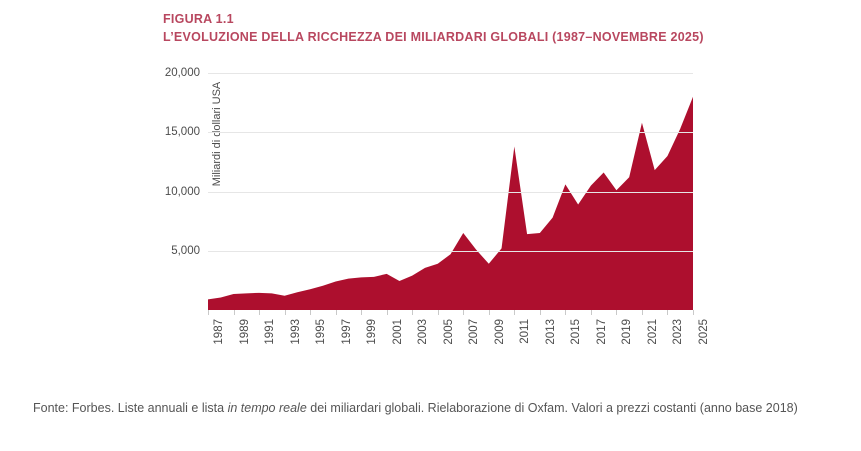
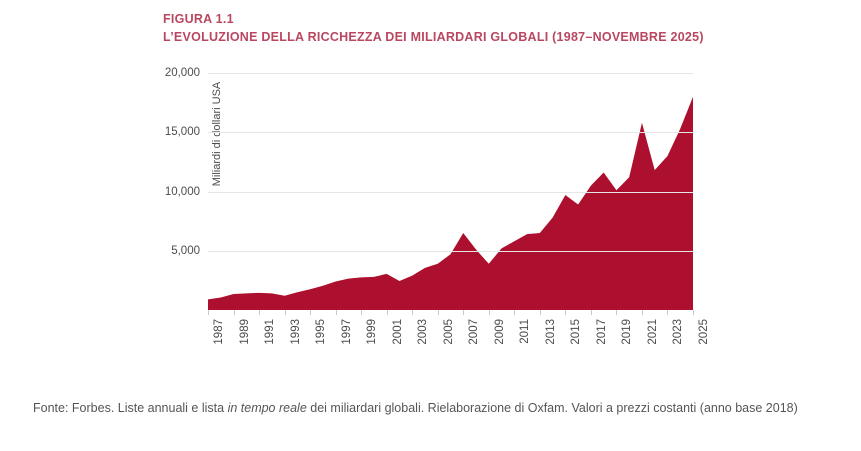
2011: 13800 -> 5800
2015: 10600 -> 9700
